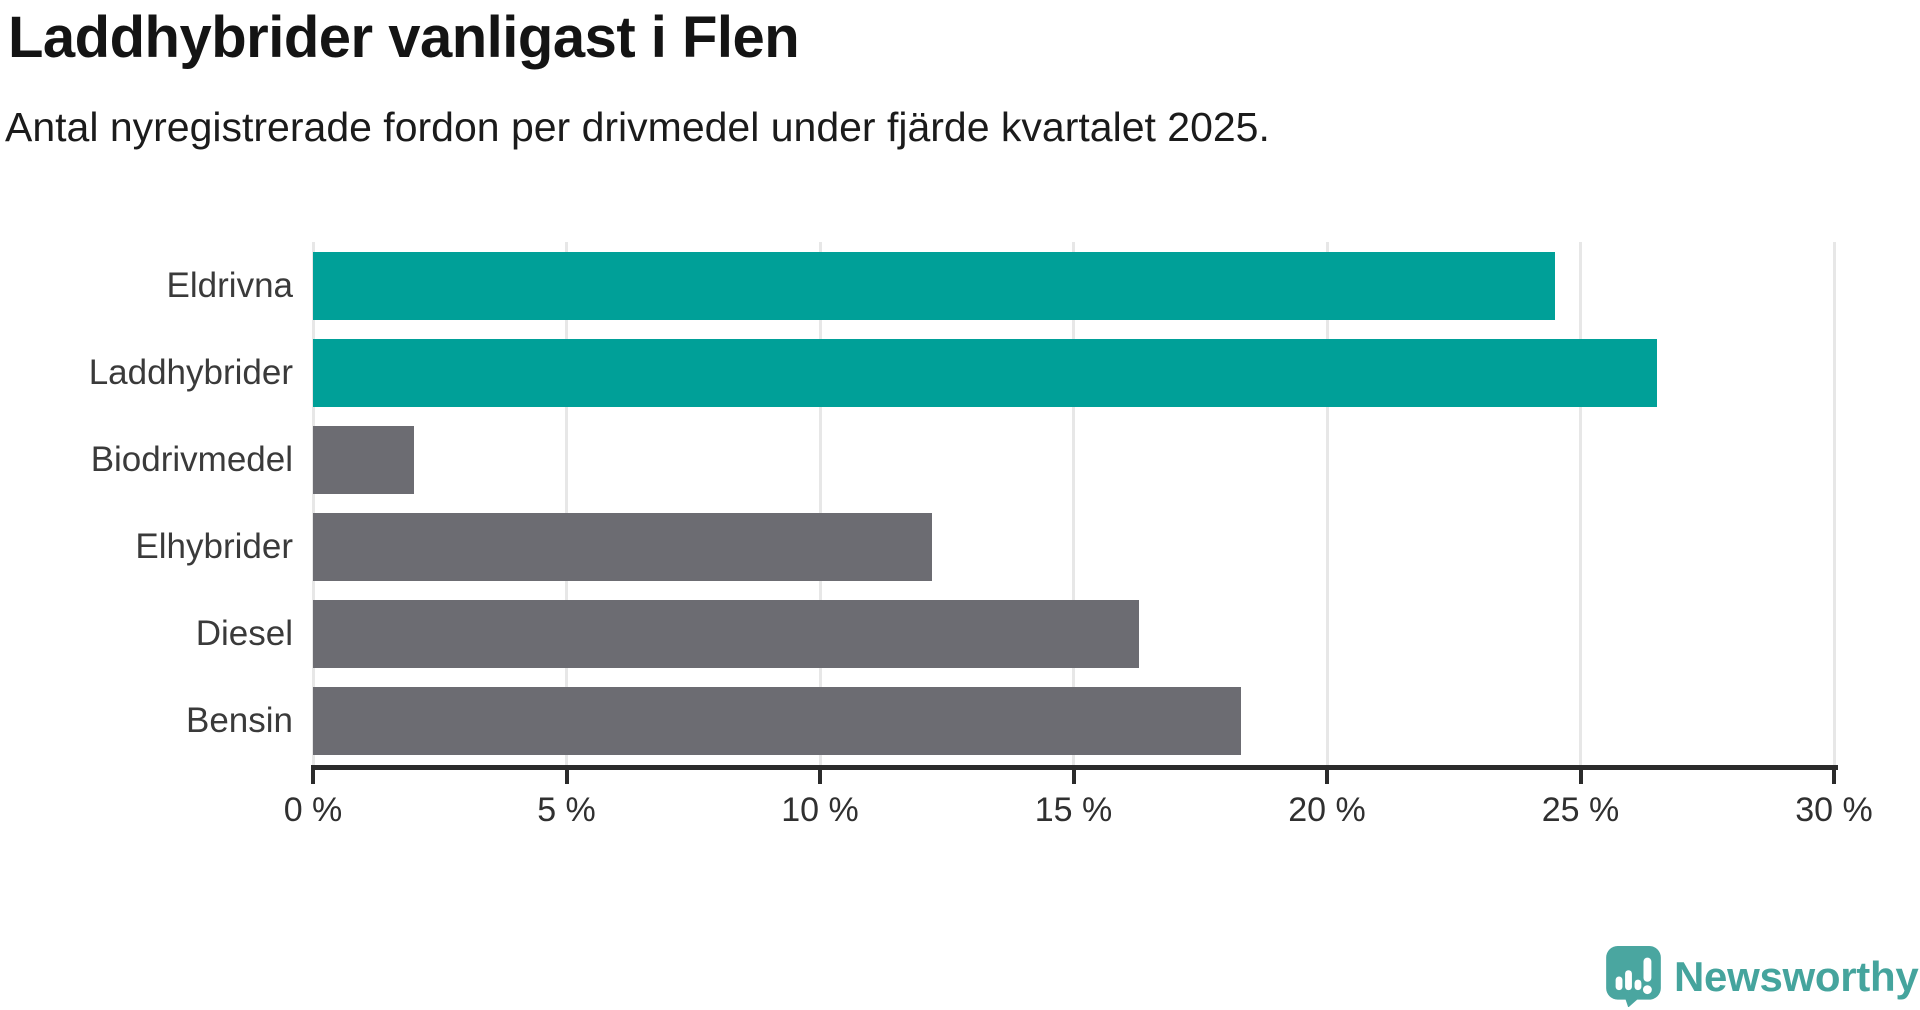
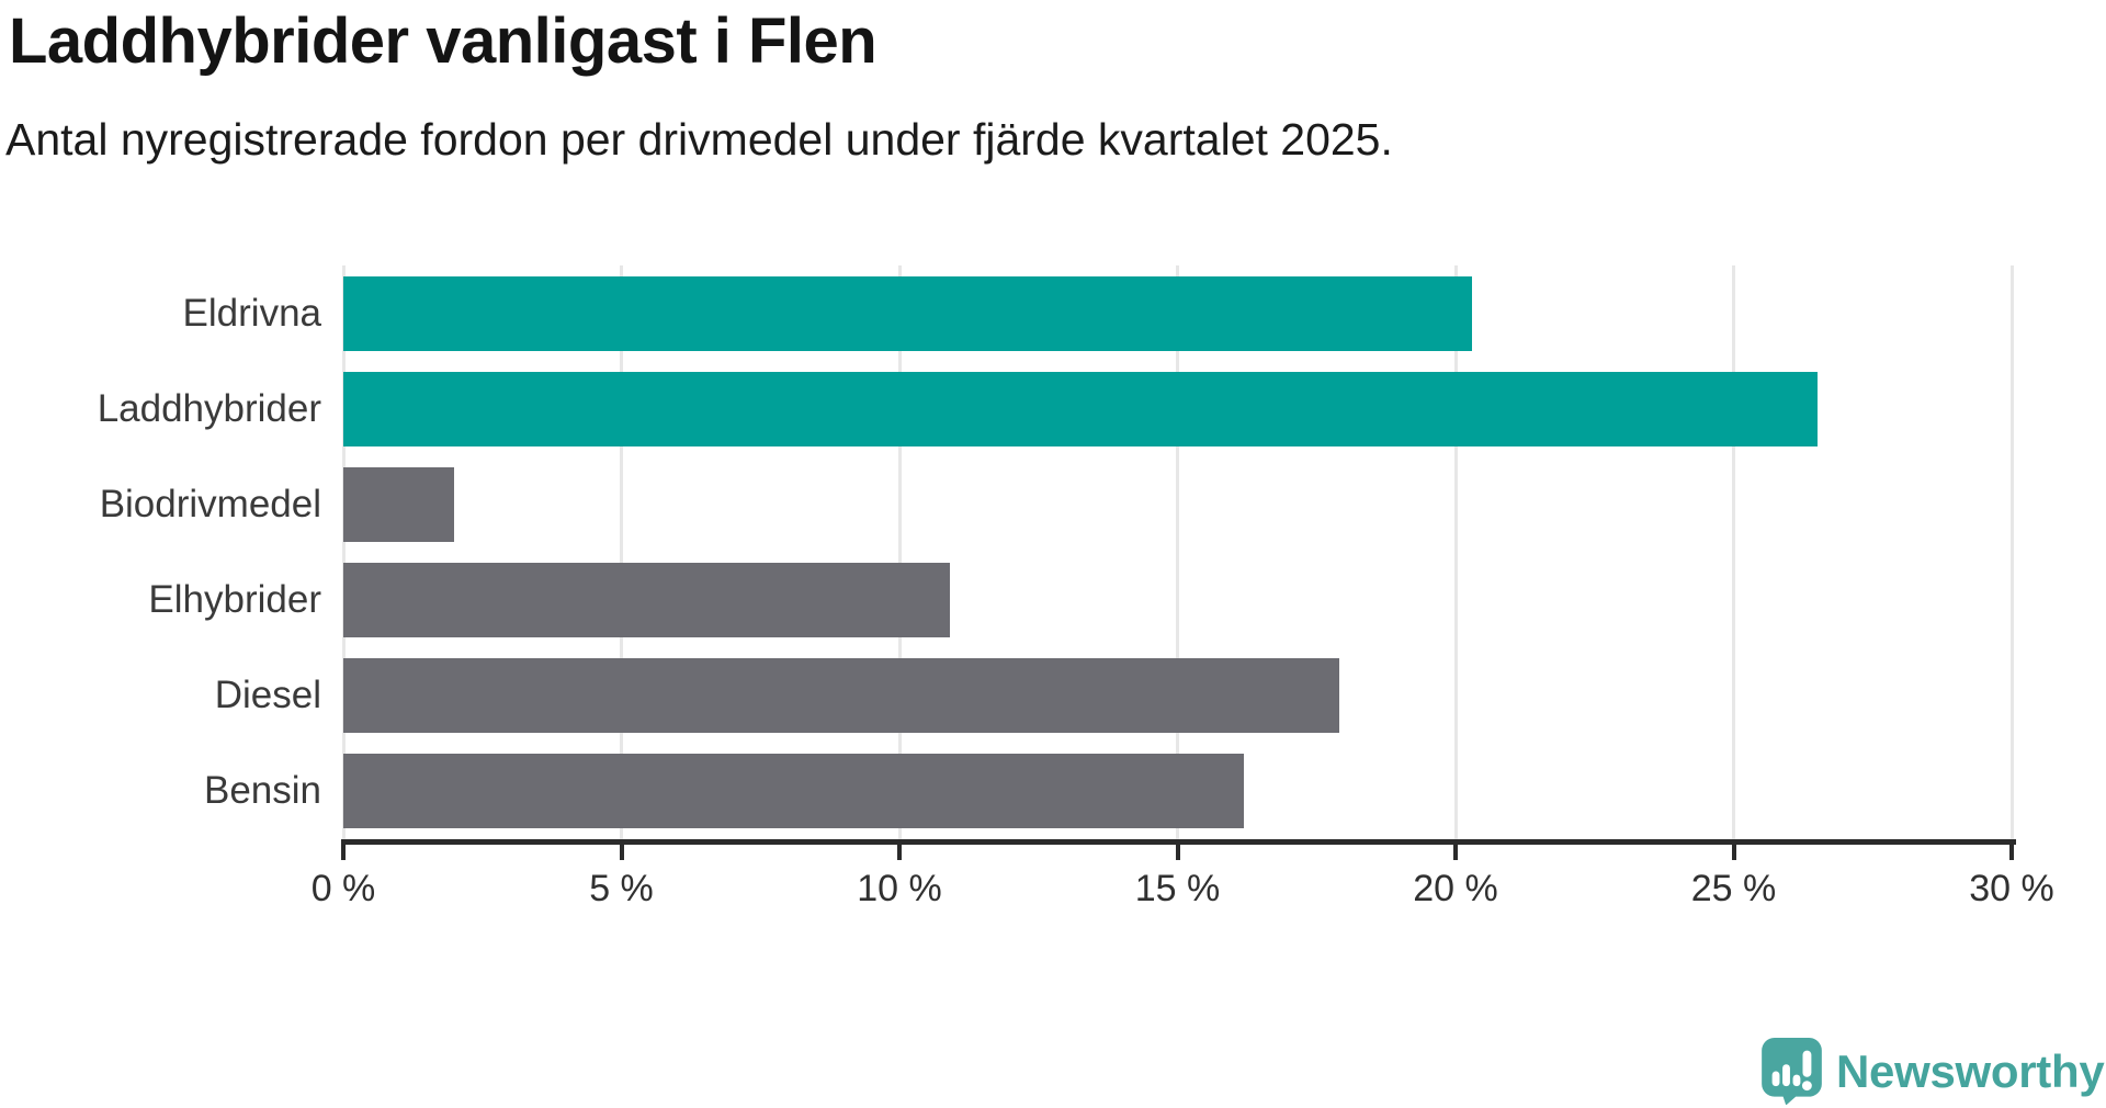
Eldrivna: 24.5% -> 20.3%
Elhybrider: 12.2% -> 10.9%
Diesel: 16.3% -> 17.9%
Bensin: 18.3% -> 16.2%
